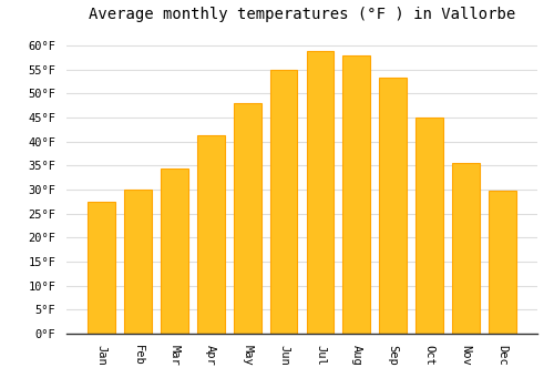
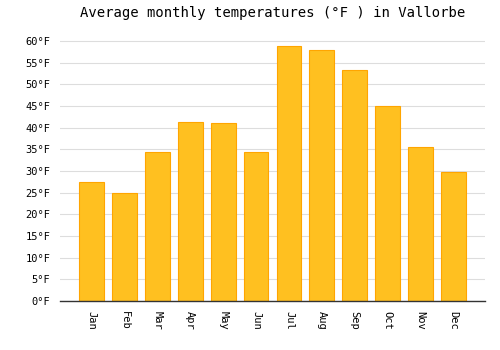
Feb: 30.0°F -> 25.0°F
May: 48.0°F -> 41.0°F
Jun: 55.0°F -> 34.5°F
